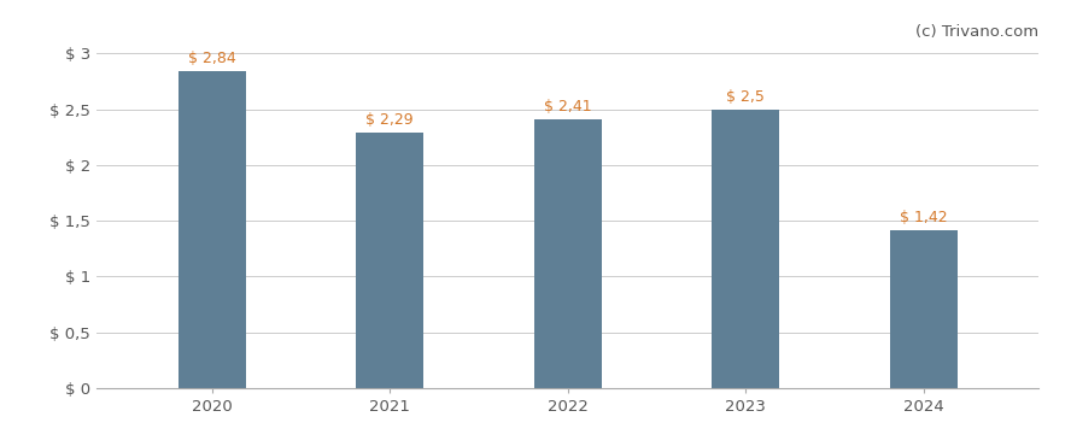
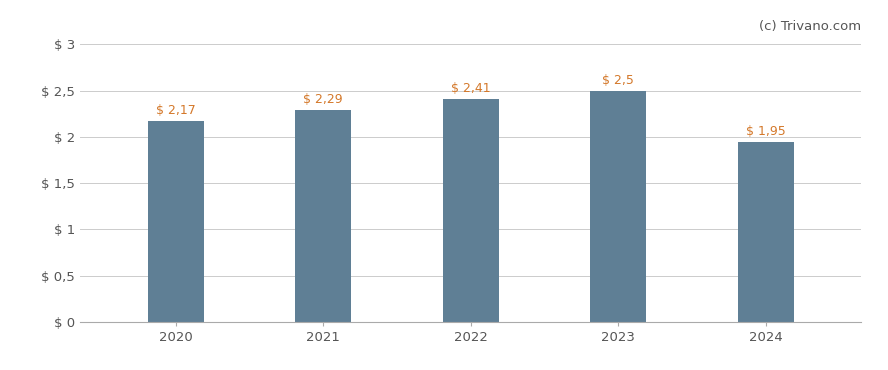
2020: 2,84 -> 2,17
2024: 1,42 -> 1,95
